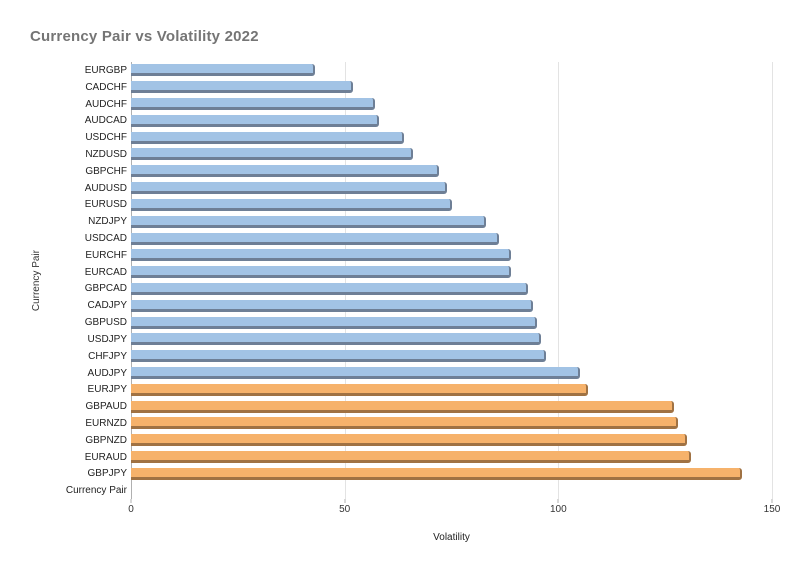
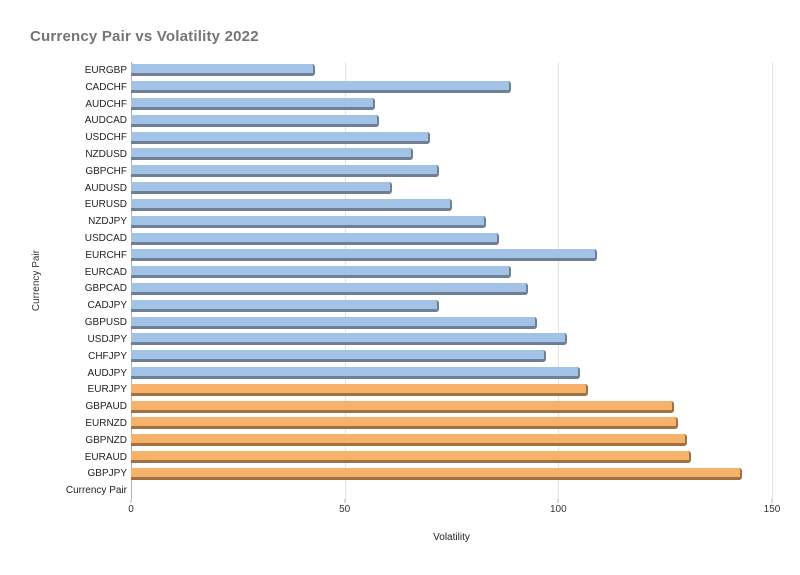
CADCHF: 52 -> 89
USDCHF: 64 -> 70
AUDUSD: 74 -> 61
EURCHF: 89 -> 109
CADJPY: 94 -> 72
USDJPY: 96 -> 102
